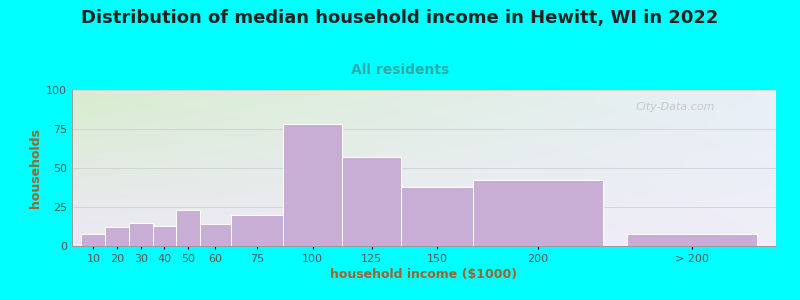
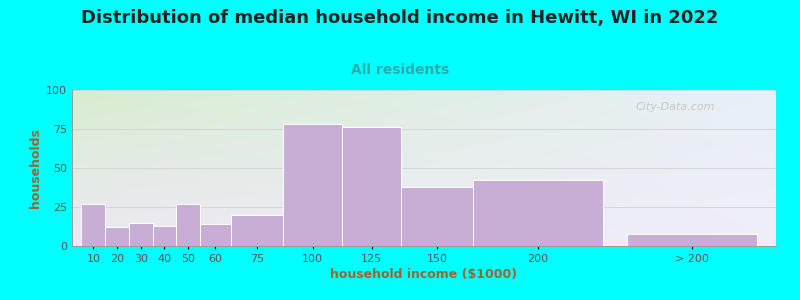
10: 8 -> 27
50: 23 -> 27
125: 57 -> 76
